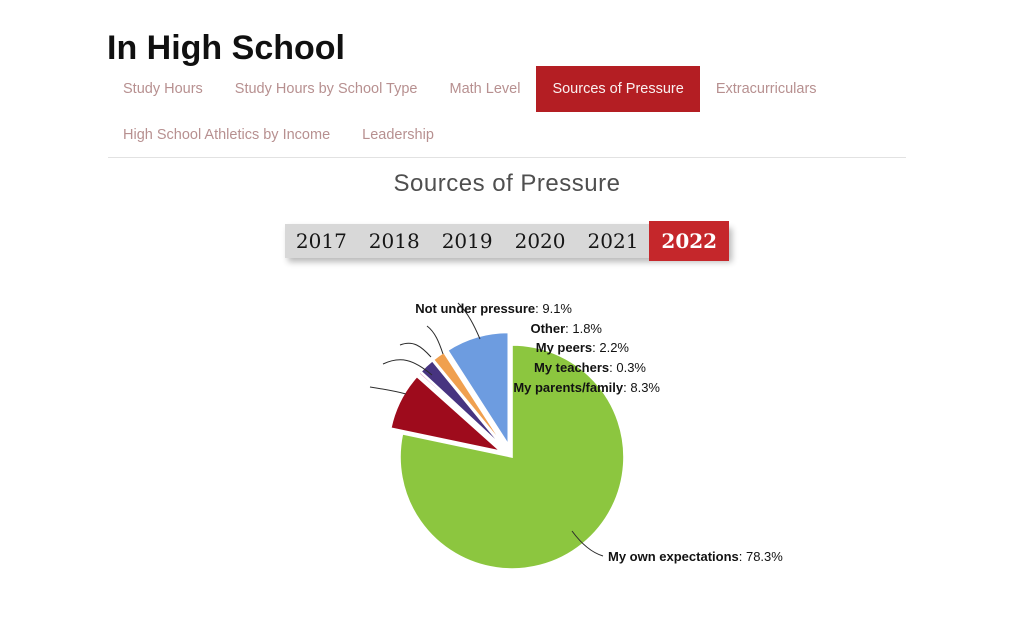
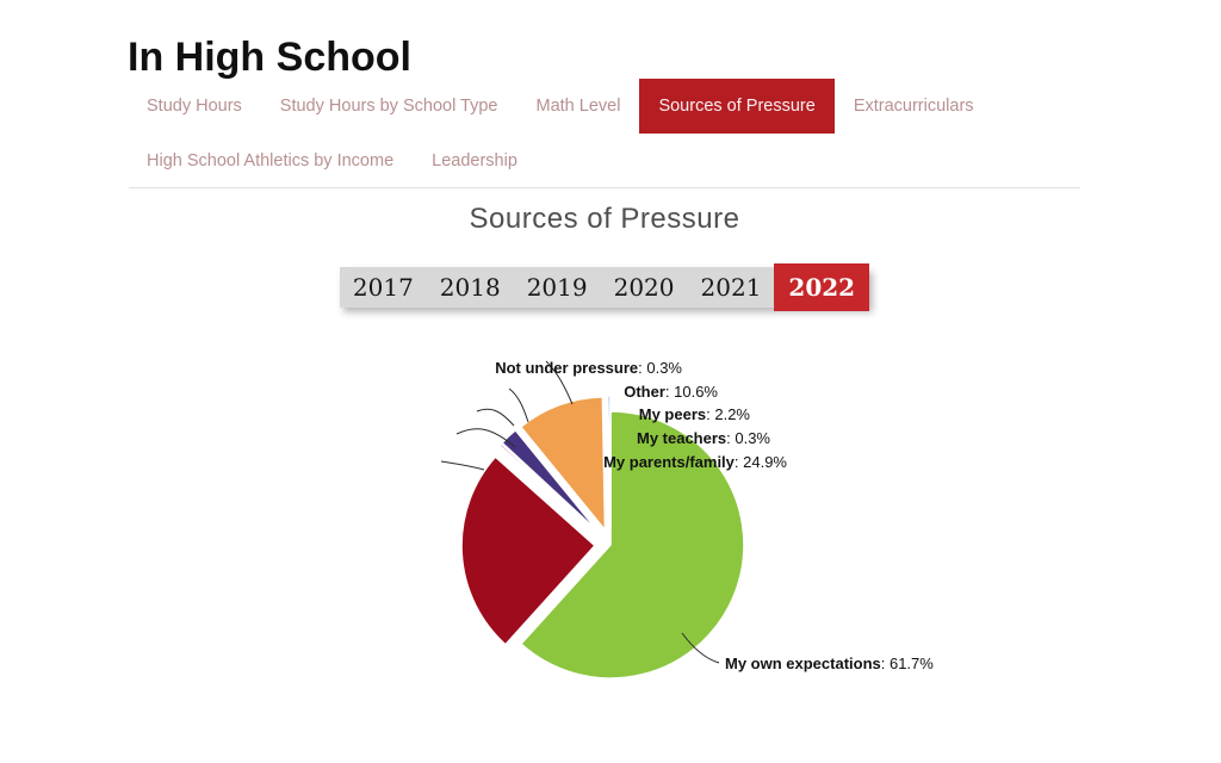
My own expectations: 78.3% -> 61.7%
My parents/family: 8.3% -> 24.9%
Other: 1.8% -> 10.6%
Not under pressure: 9.1% -> 0.3%
